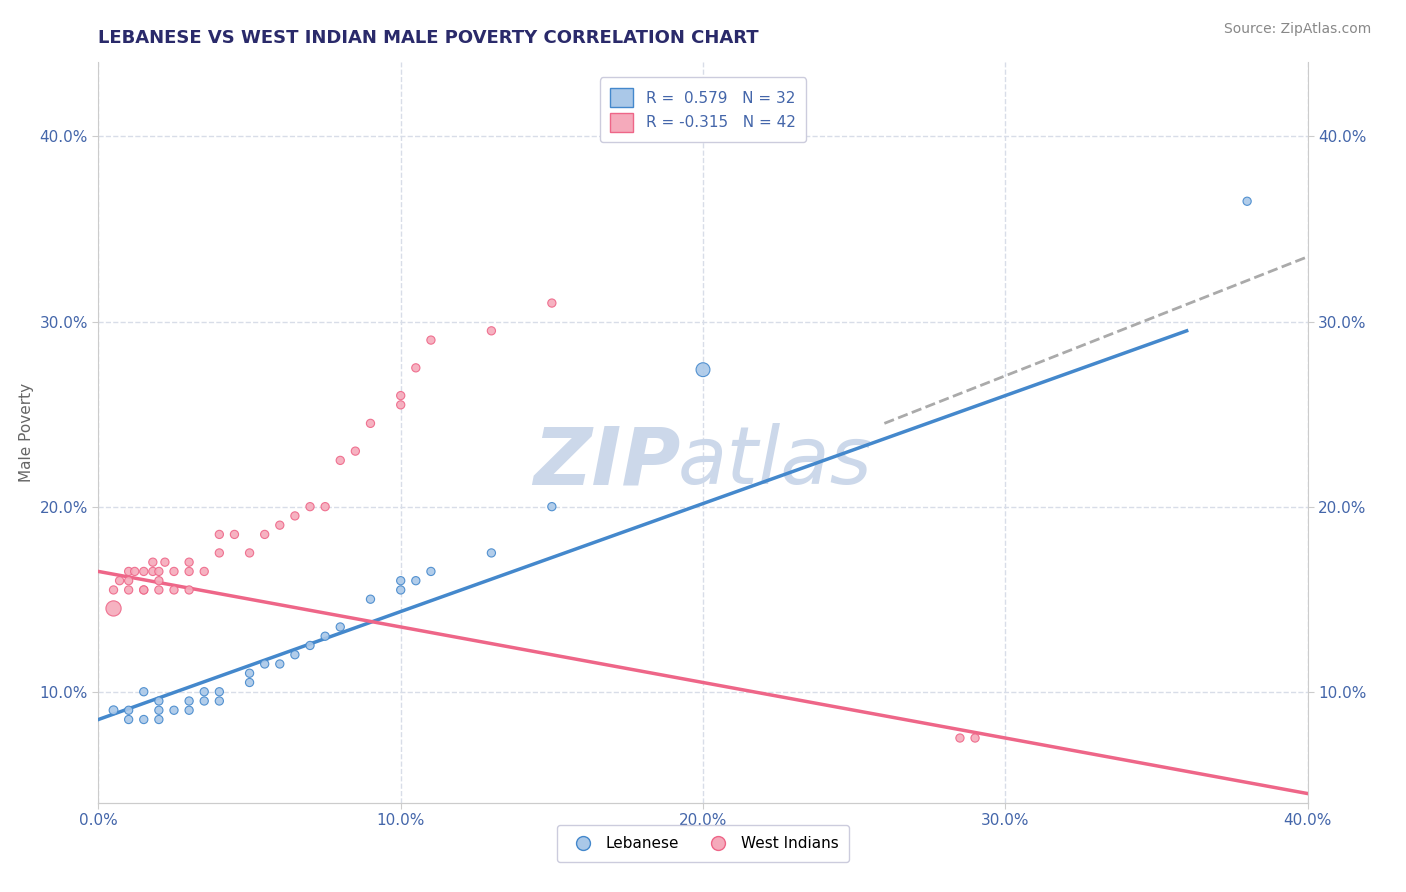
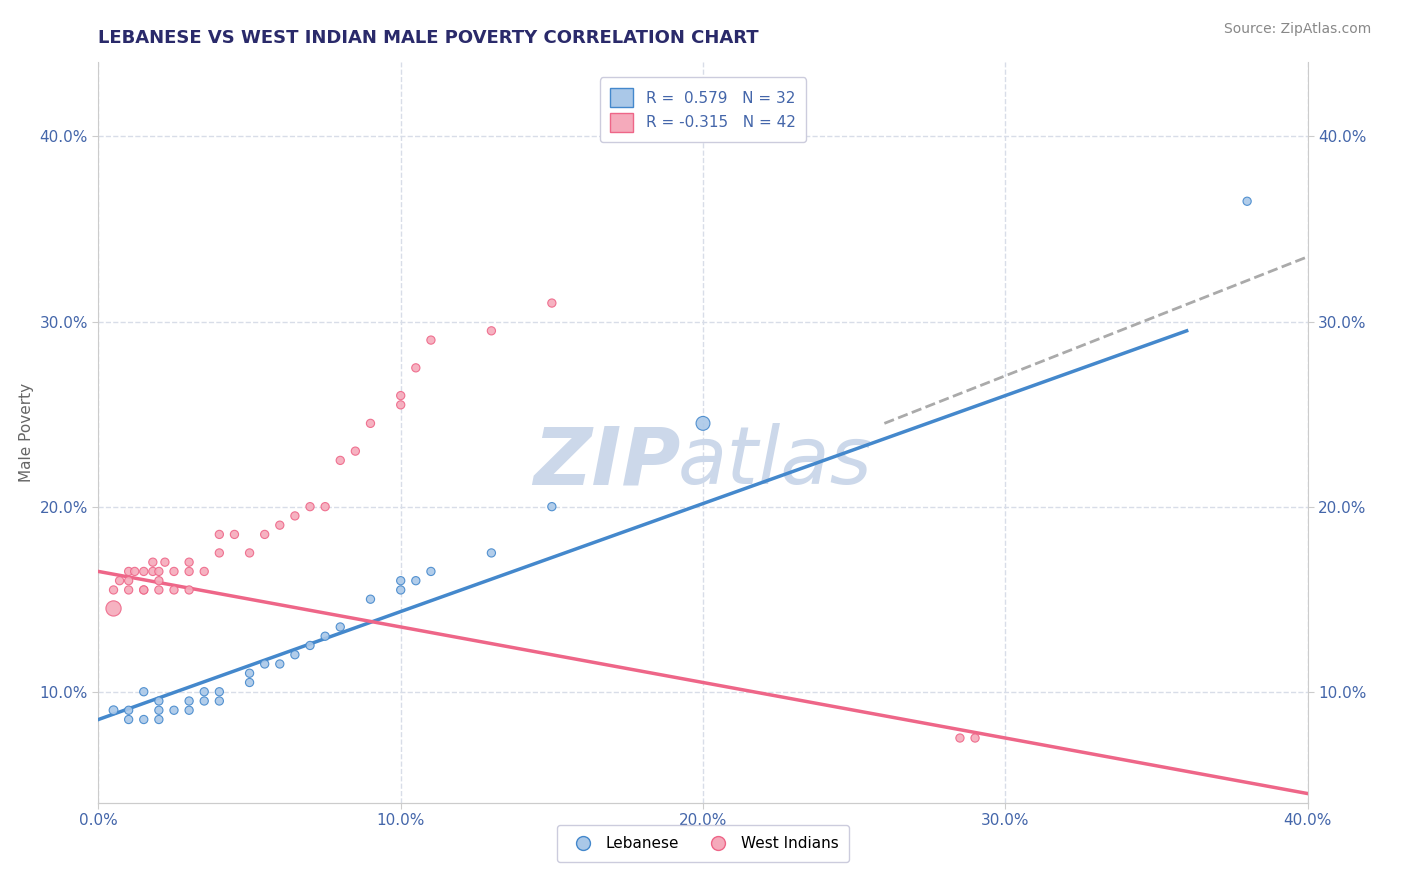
Lebanese/20.0%: 27.4% -> 24.5%
